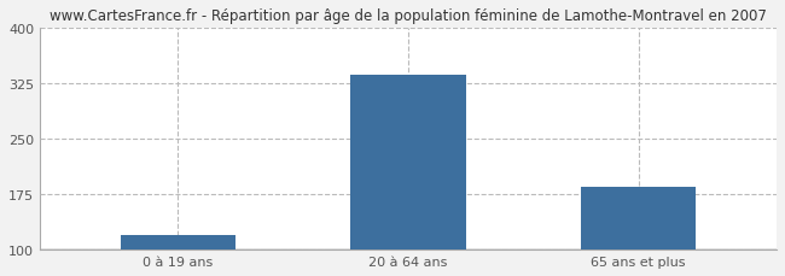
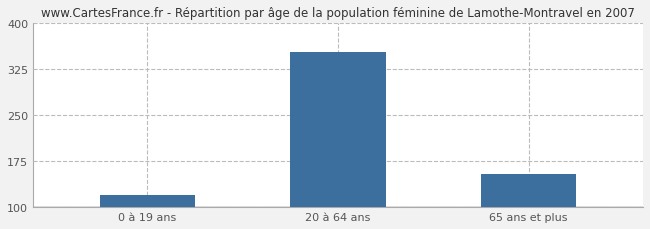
20 à 64 ans: 336 -> 352
65 ans et plus: 185 -> 154
